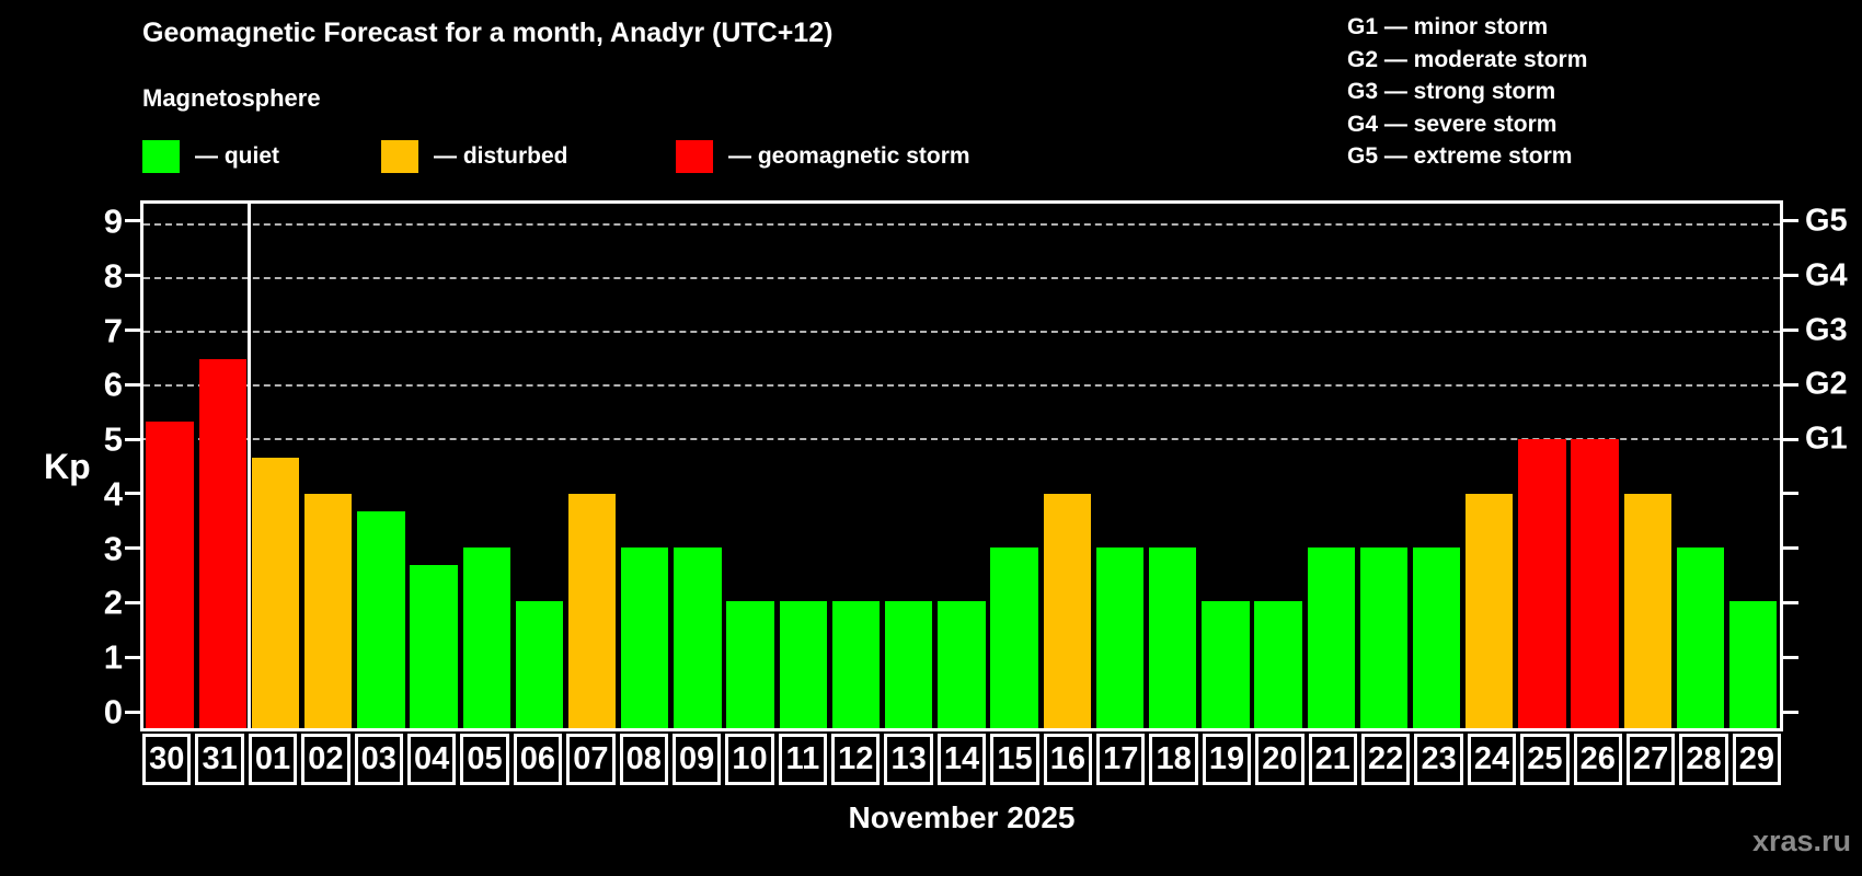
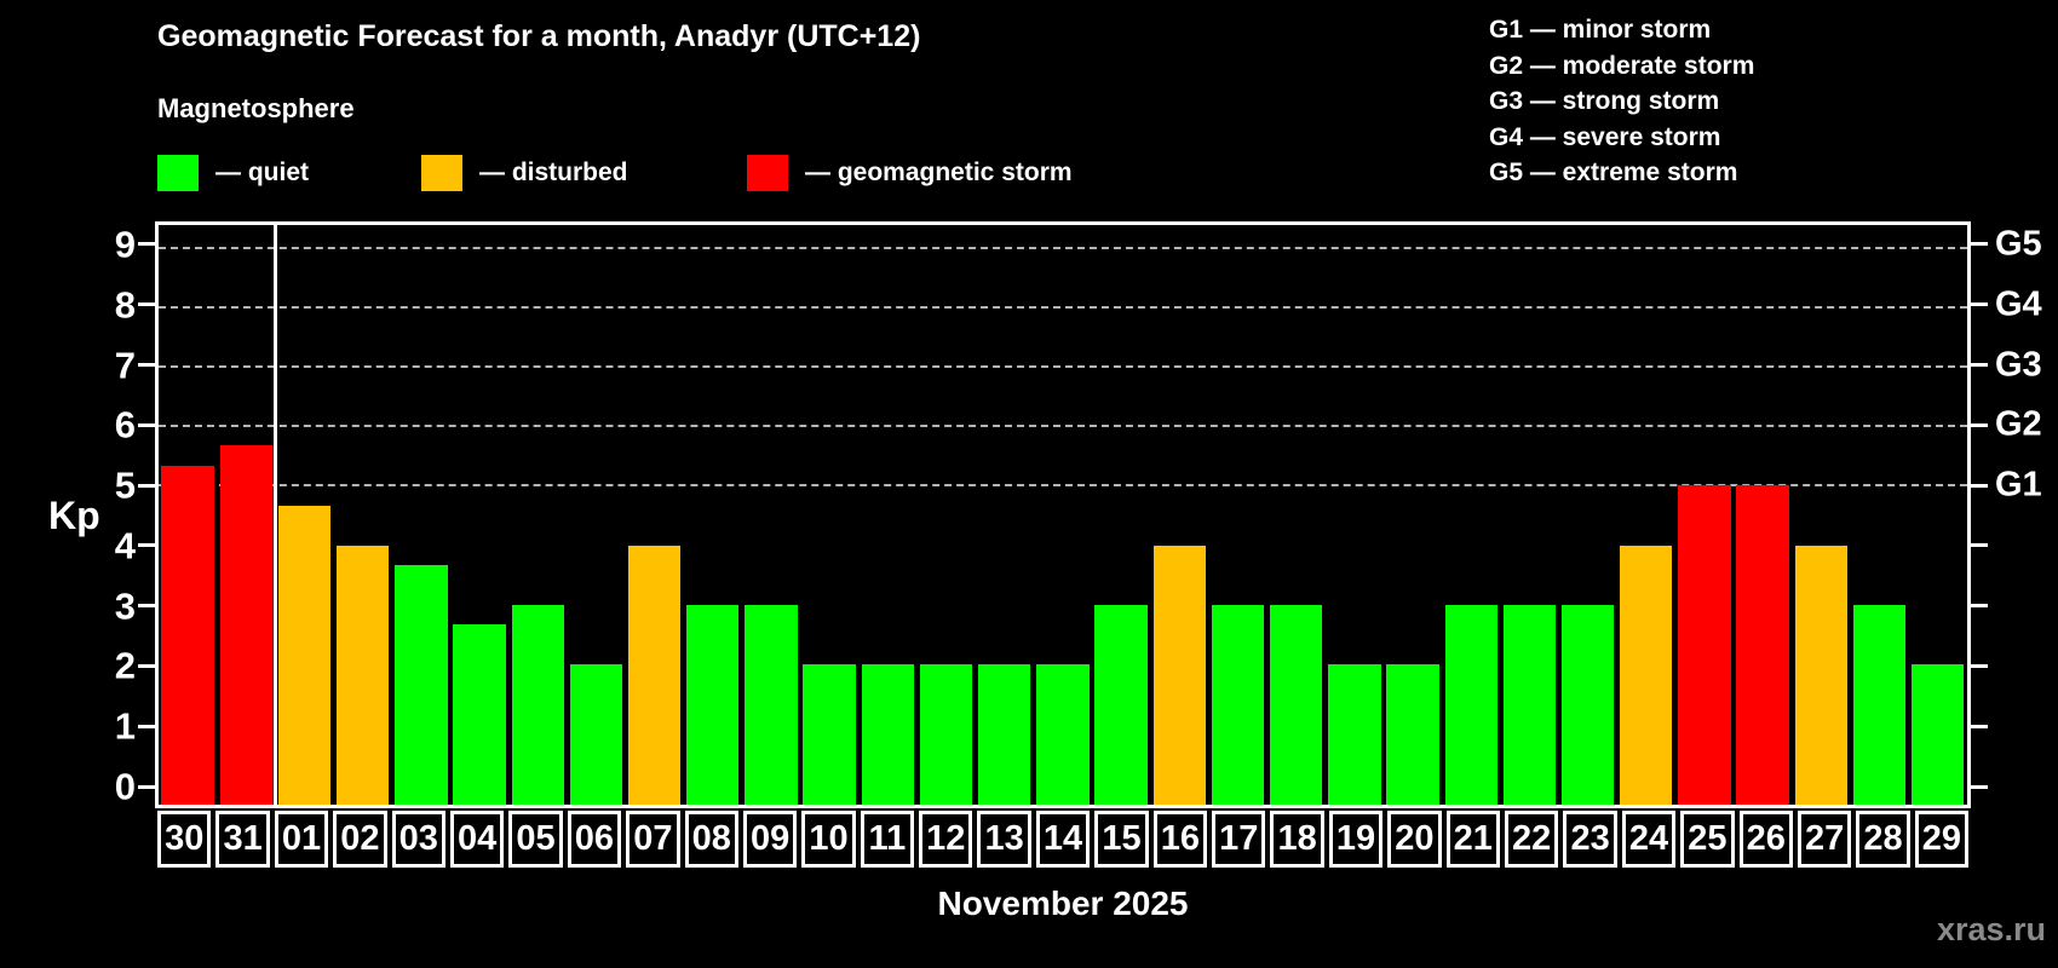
31: 6.5 -> 5.7
